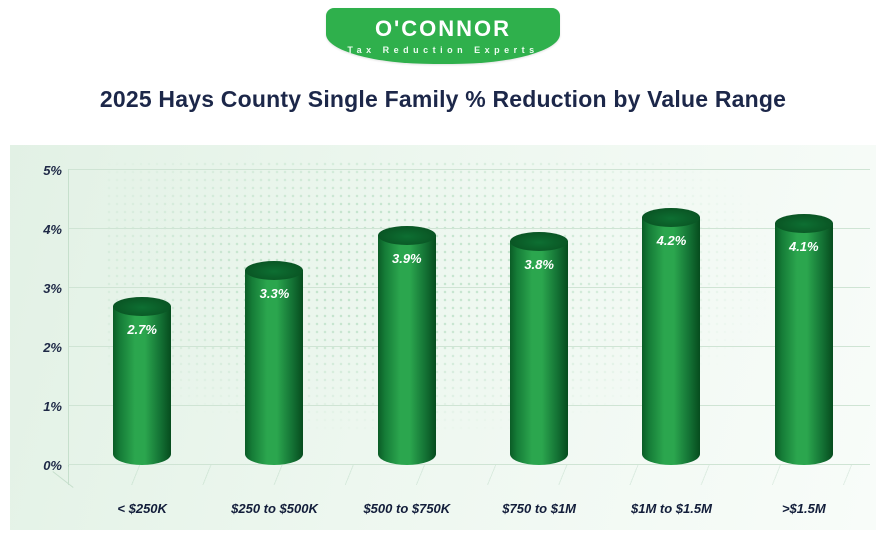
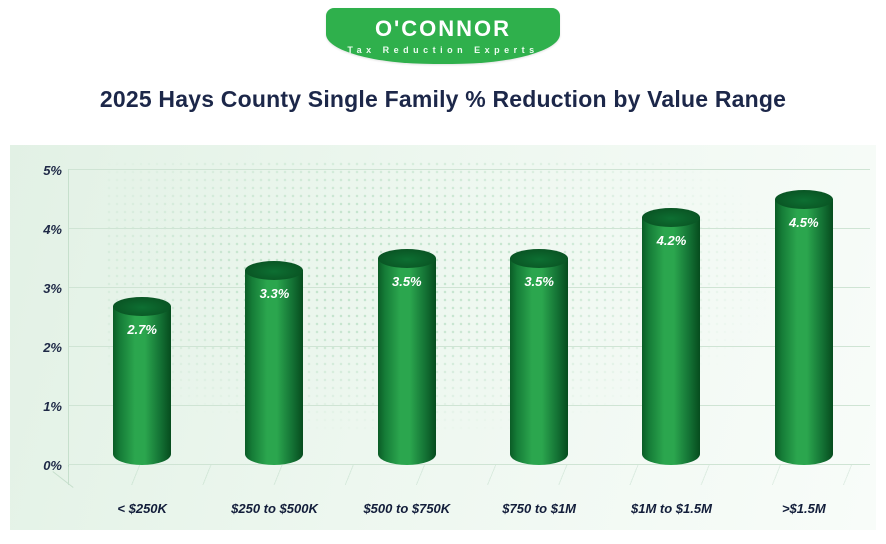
$500 to $750K: 3.9% -> 3.5%
$750 to $1M: 3.8% -> 3.5%
>$1.5M: 4.1% -> 4.5%
